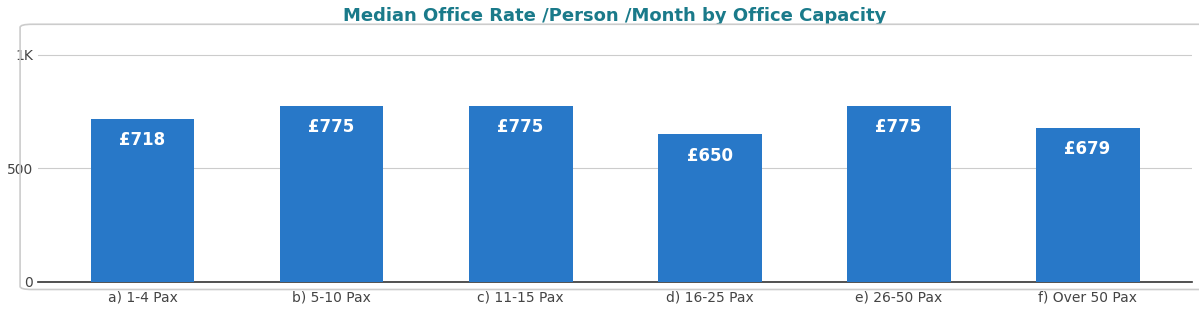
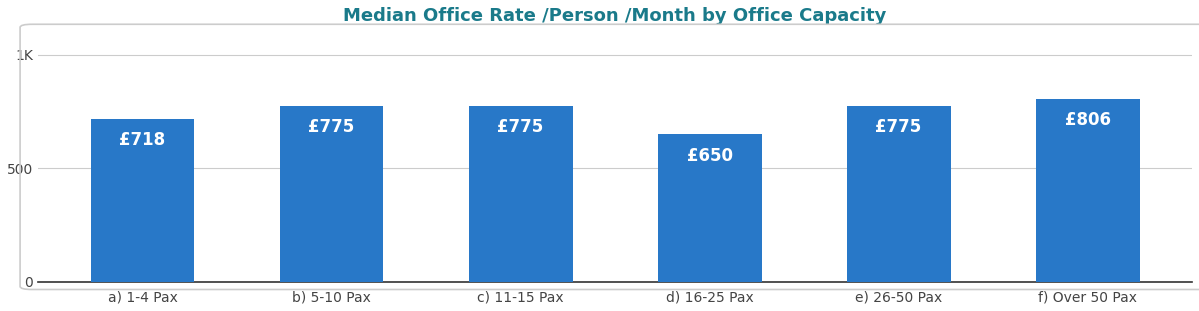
f) Over 50 Pax: £679 -> £806
